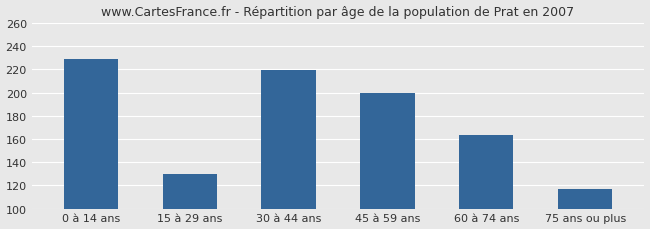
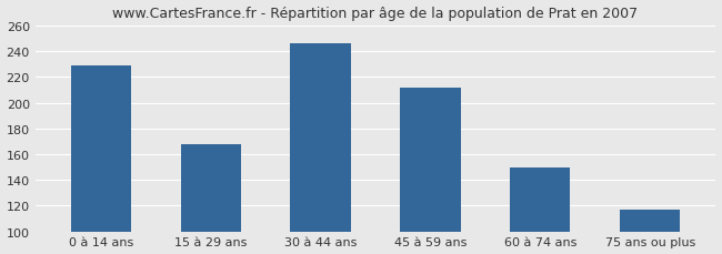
15 à 29 ans: 130 -> 168
30 à 44 ans: 219 -> 246
45 à 59 ans: 200 -> 212
60 à 74 ans: 163 -> 150
